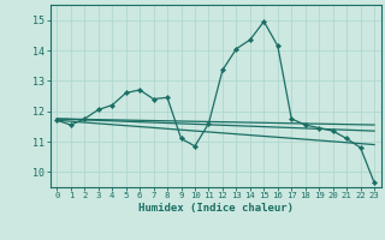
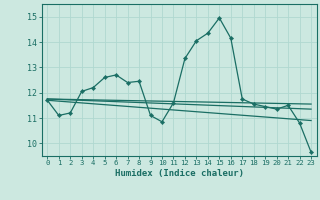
1: 11.55 -> 11.10
2: 11.75 -> 11.20
21: 11.10 -> 11.50
